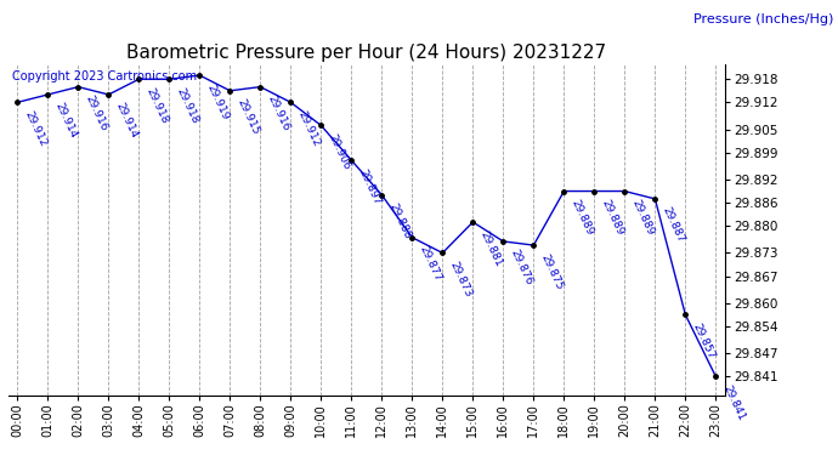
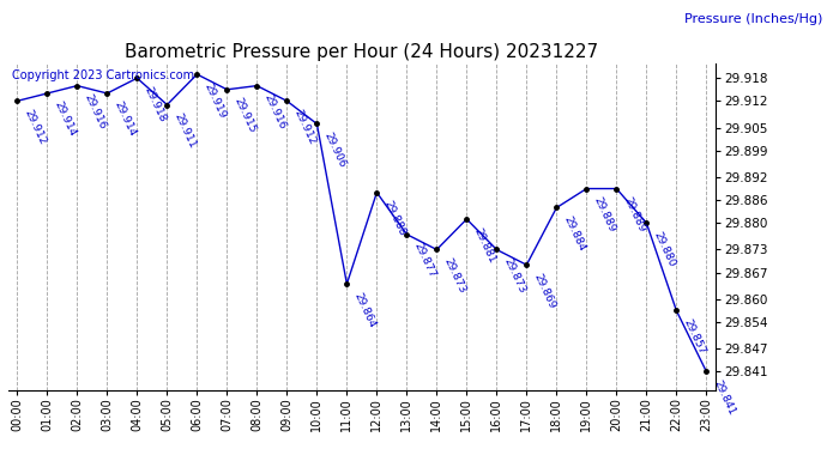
05:00: 29.918 -> 29.911
11:00: 29.897 -> 29.864
16:00: 29.876 -> 29.873
17:00: 29.875 -> 29.869
18:00: 29.889 -> 29.884
21:00: 29.887 -> 29.880
